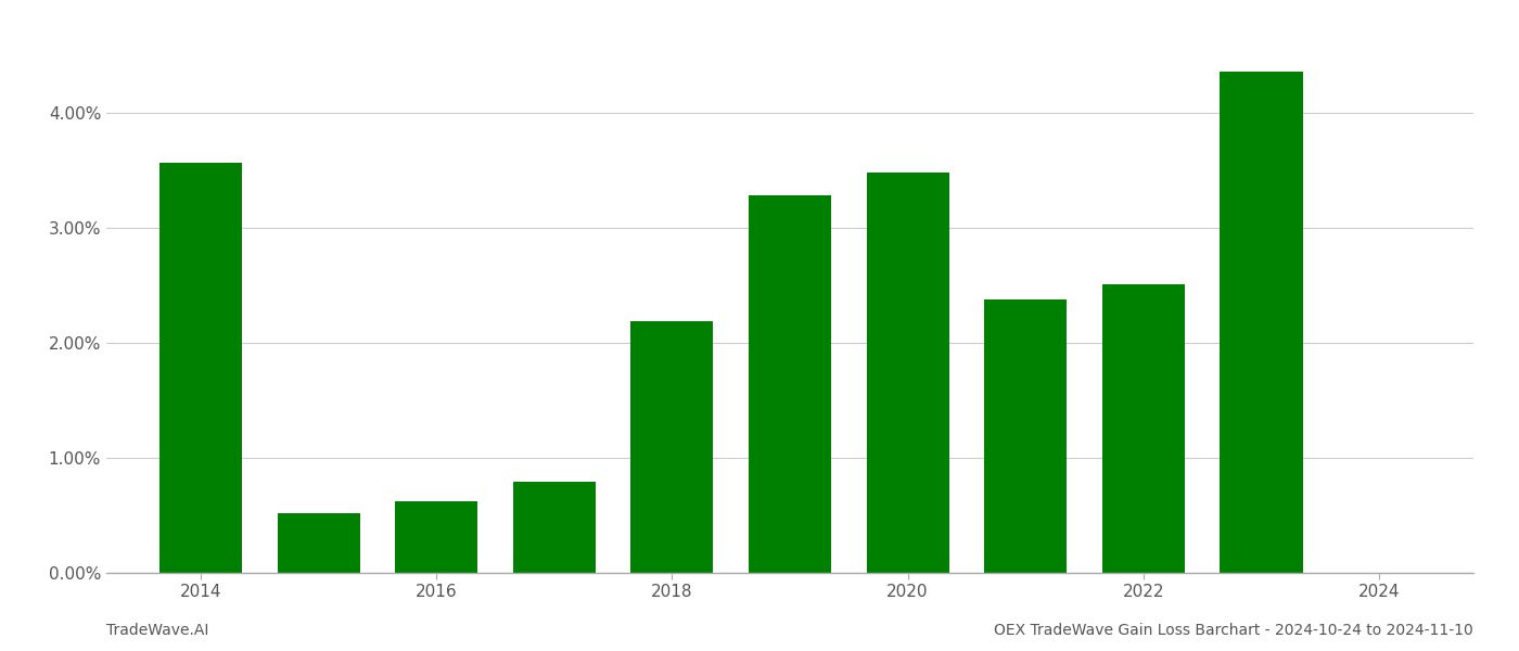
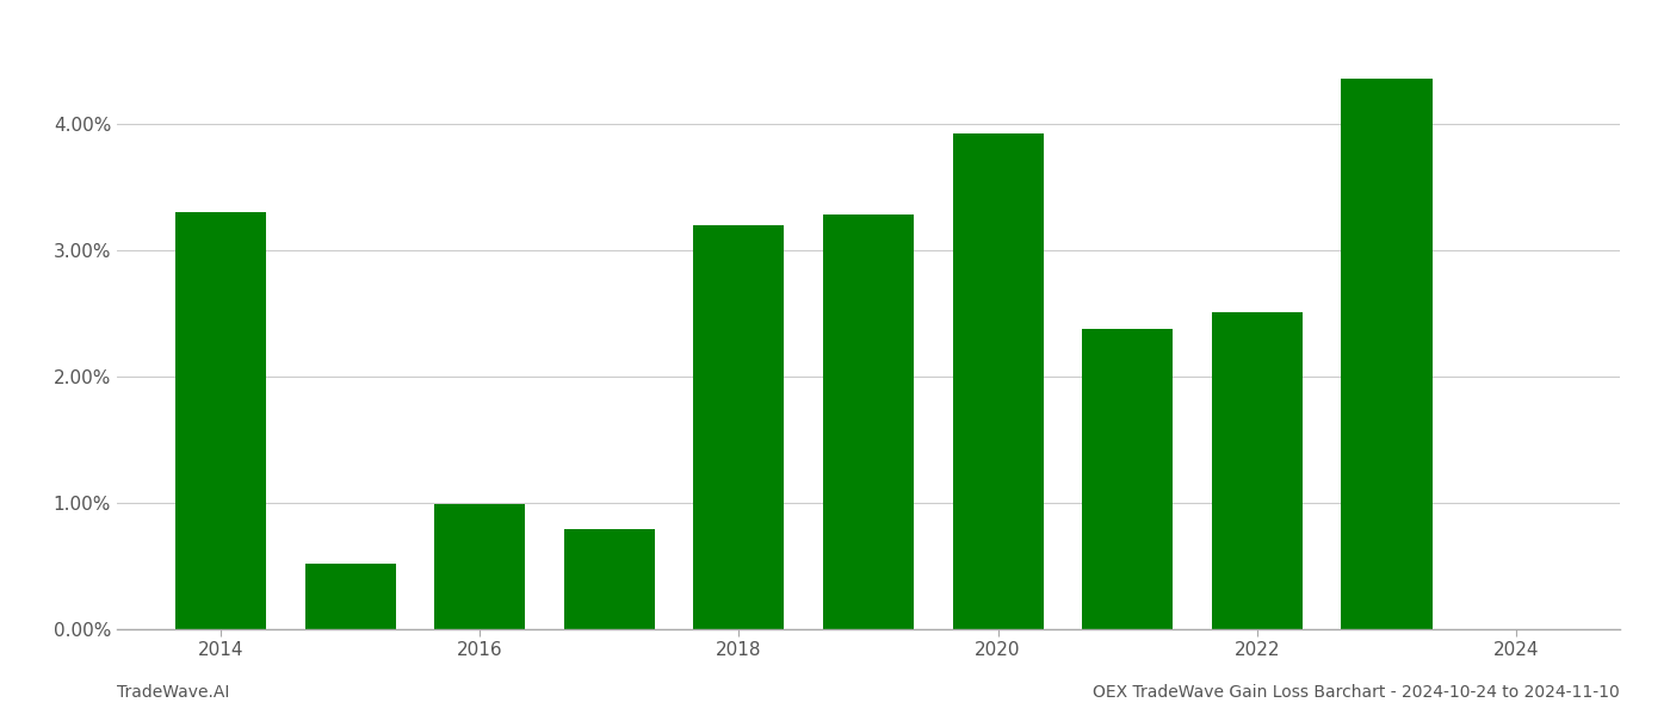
2014: 3.57% -> 3.30%
2016: 0.62% -> 0.99%
2018: 2.19% -> 3.20%
2020: 3.48% -> 3.93%
